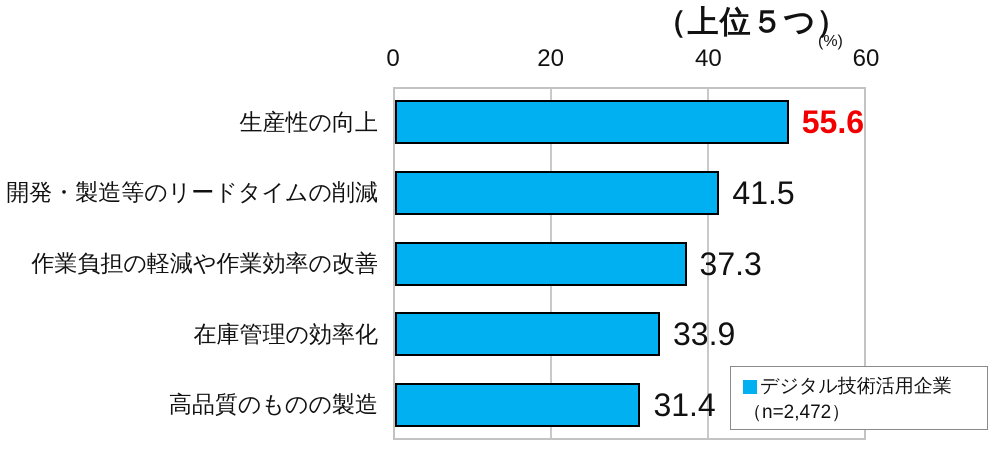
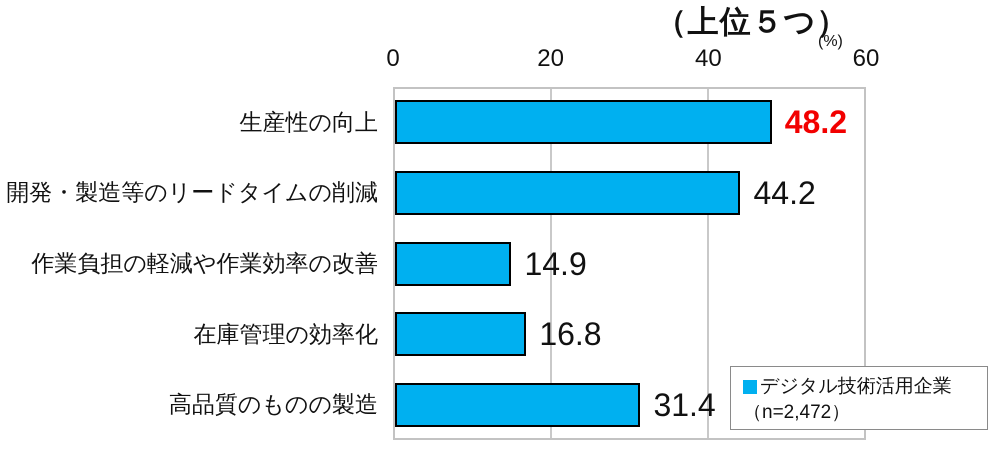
生産性の向上: 55.6 -> 48.2
開発・製造等のリードタイムの削減: 41.5 -> 44.2
作業負担の軽減や作業効率の改善: 37.3 -> 14.9
在庫管理の効率化: 33.9 -> 16.8
